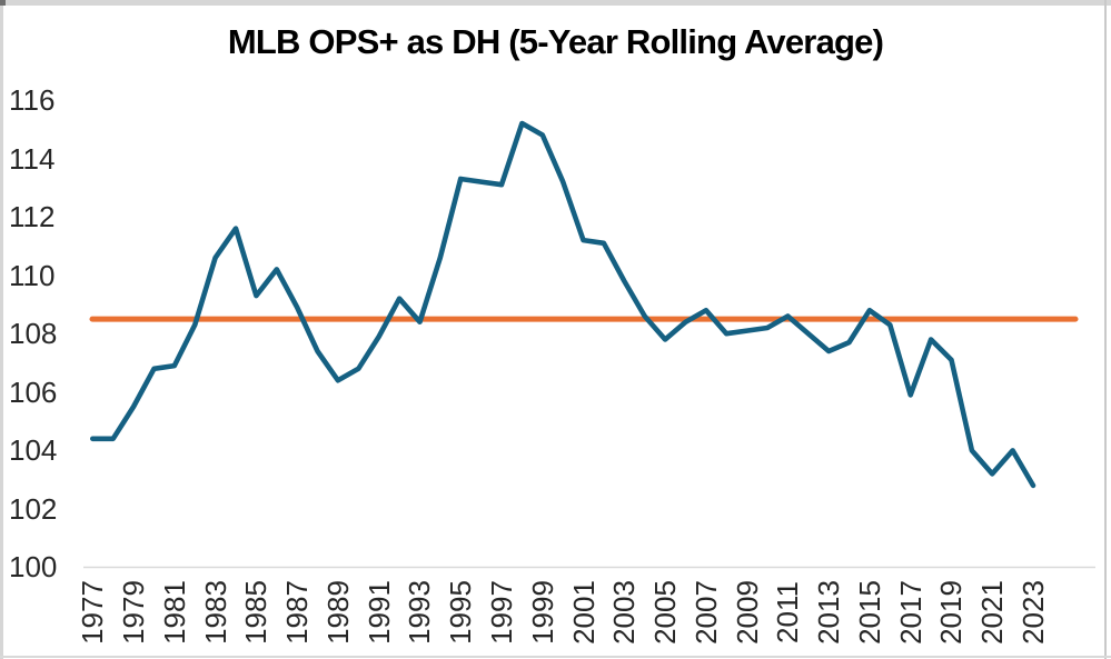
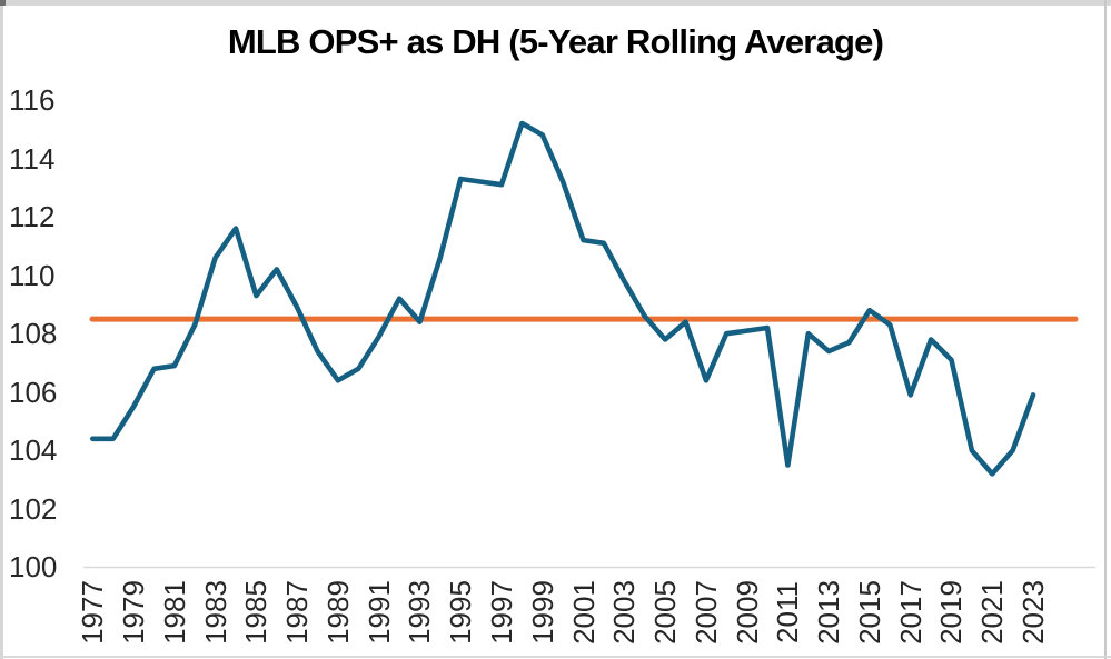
2007: 108.8 -> 106.4
2011: 108.6 -> 103.5
2023: 102.8 -> 105.9
